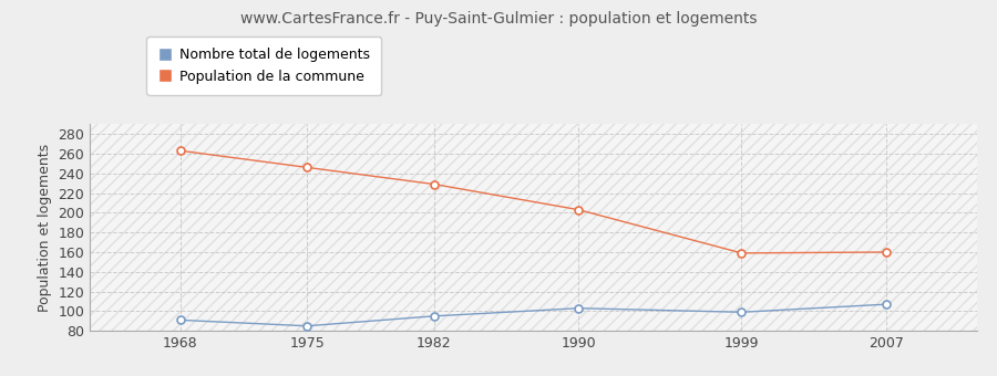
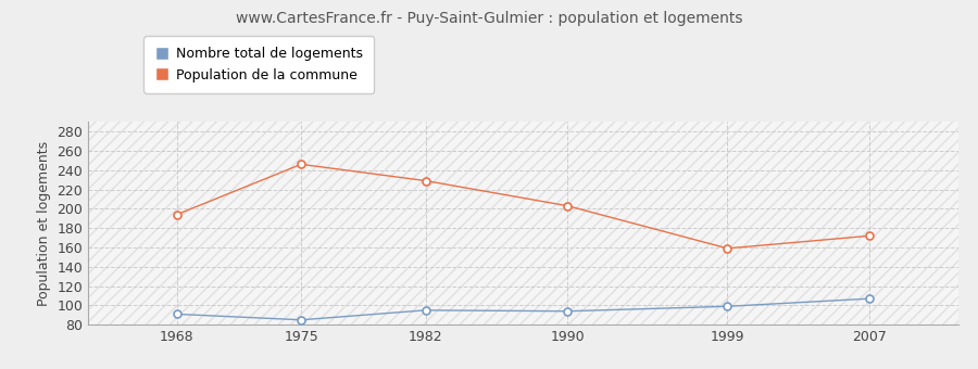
Population de la commune/1968: 263 -> 194
Nombre total de logements/1990: 103 -> 94
Population de la commune/2007: 160 -> 172
